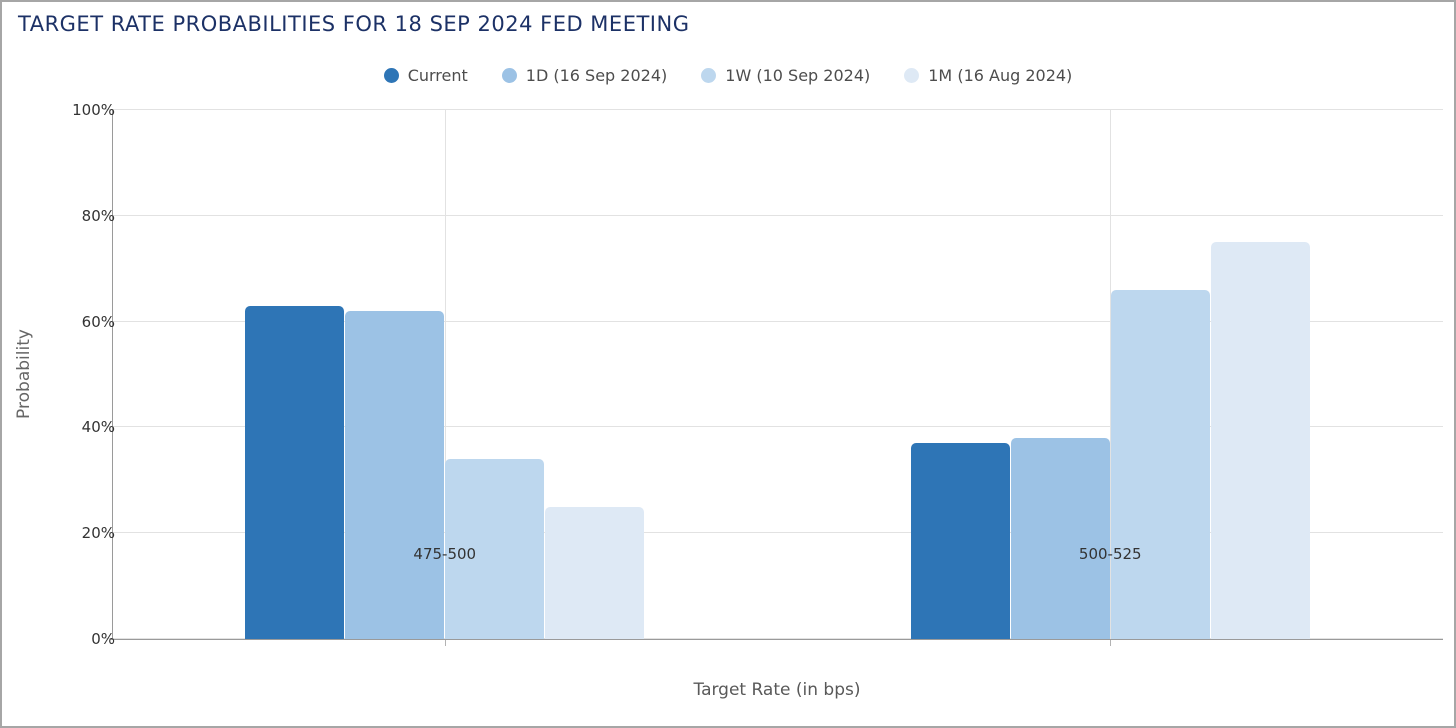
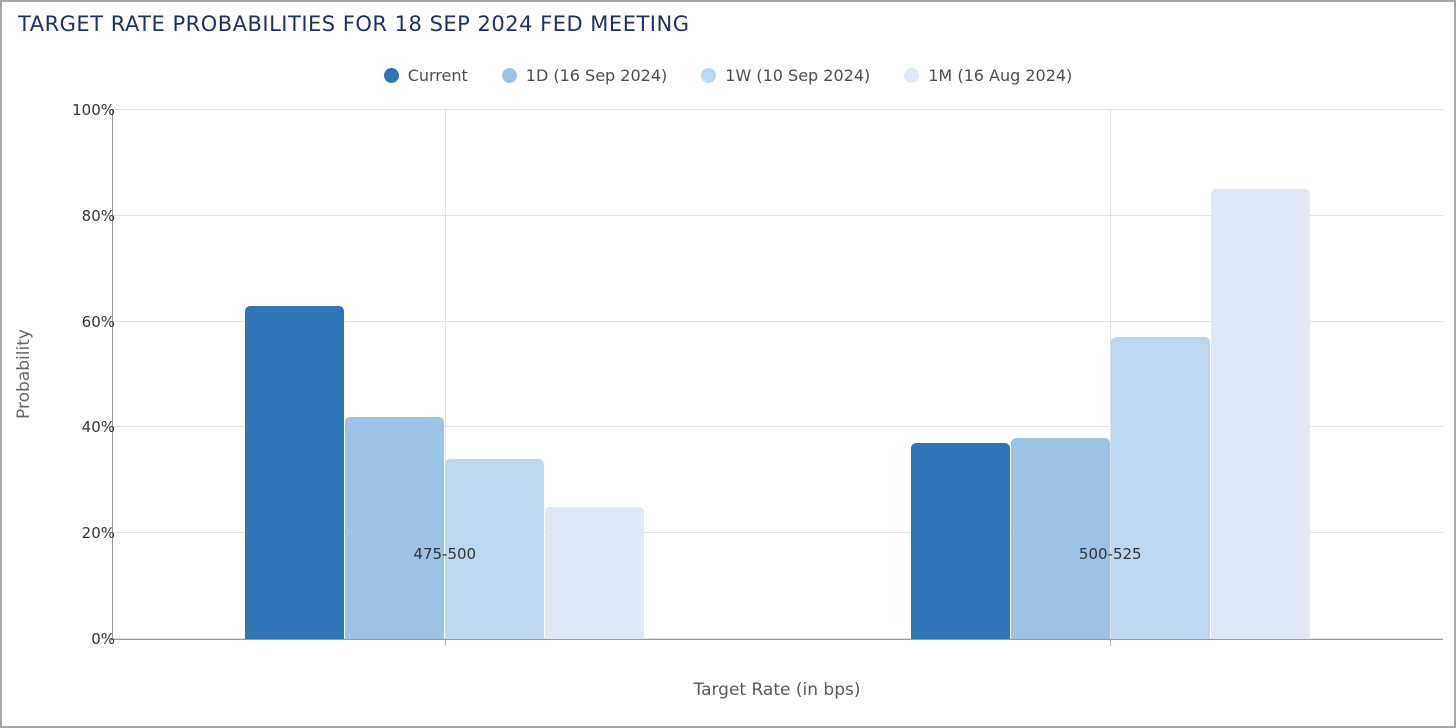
1D (16 Sep 2024)/475-500: 62% -> 42%
1W (10 Sep 2024)/500-525: 66% -> 57%
1M (16 Aug 2024)/500-525: 75% -> 85%
